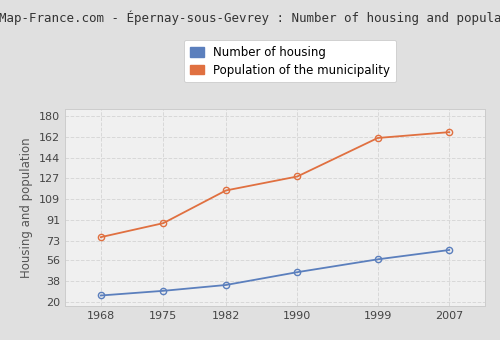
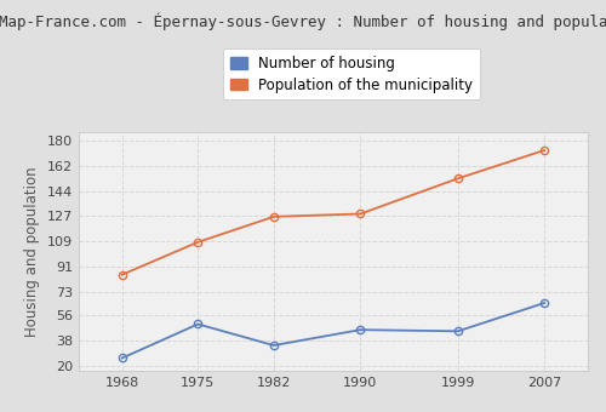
Population of the municipality/1968: 76 -> 85
Number of housing/1975: 30 -> 50
Population of the municipality/1975: 88 -> 108
Population of the municipality/1982: 116 -> 126
Number of housing/1999: 57 -> 45
Population of the municipality/1999: 161 -> 153
Population of the municipality/2007: 166 -> 173
